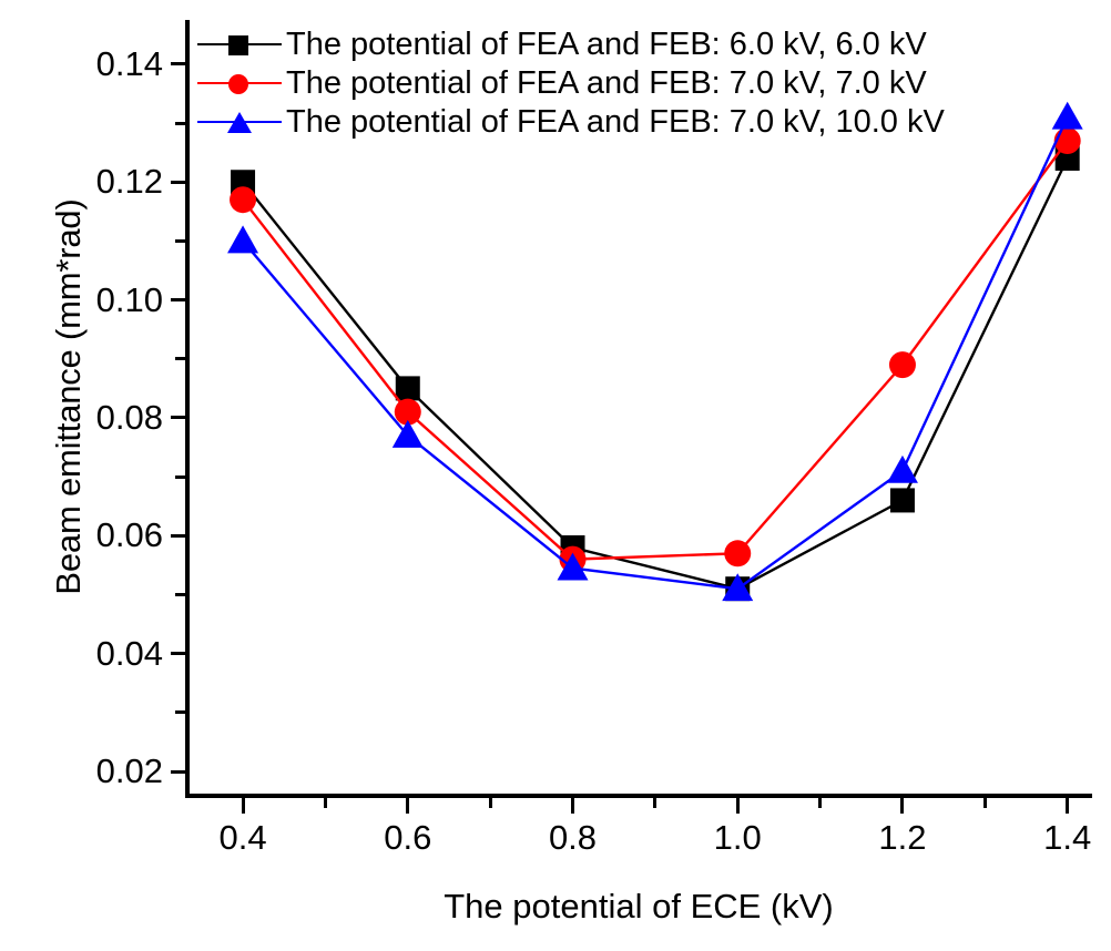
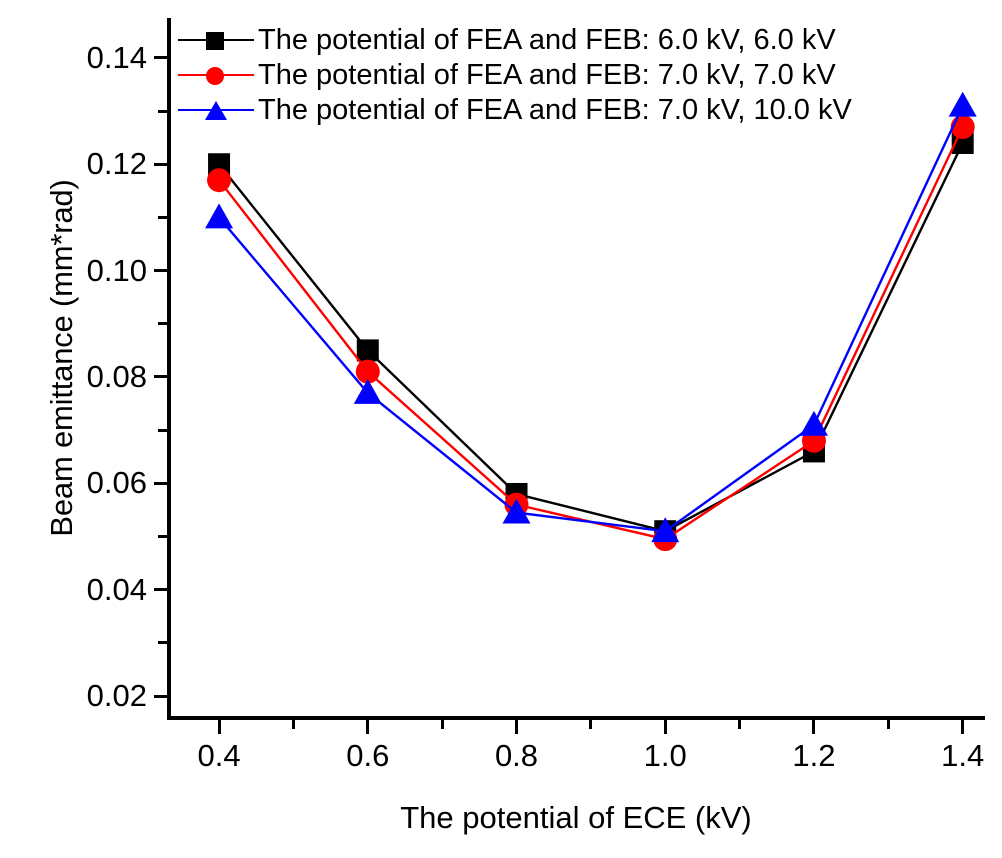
The potential of FEA and FEB: 7.0 kV, 7.0 kV/1.0: 0.057 -> 0.050
The potential of FEA and FEB: 7.0 kV, 7.0 kV/1.2: 0.089 -> 0.068
